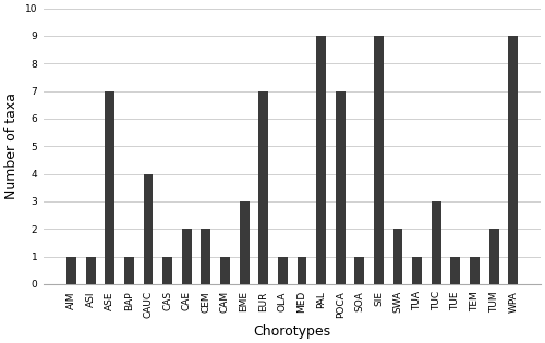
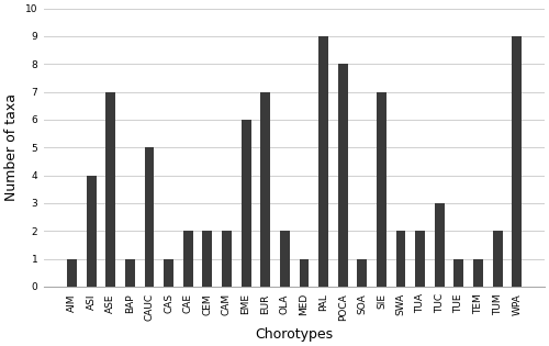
ASI: 1 -> 4
CAUC: 4 -> 5
CAM: 1 -> 2
EME: 3 -> 6
OLA: 1 -> 2
POCA: 7 -> 8
SIE: 9 -> 7
TUA: 1 -> 2
